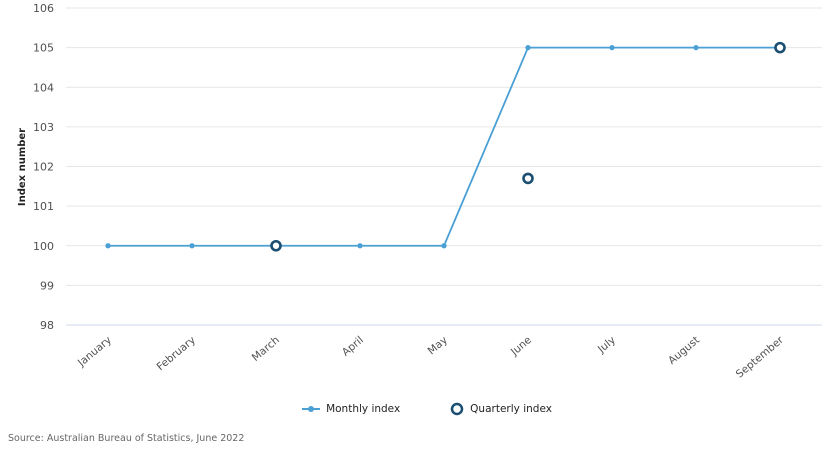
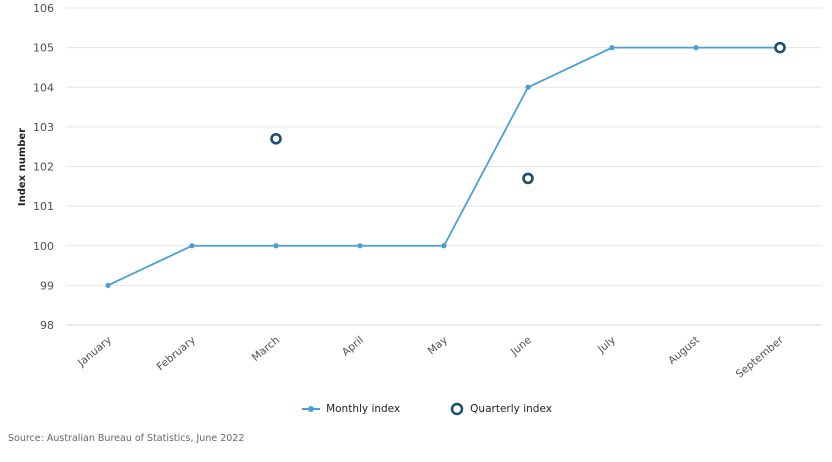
Monthly index/January: 100 -> 99
Quarterly index/March: 100.0 -> 102.7
Monthly index/June: 105 -> 104
